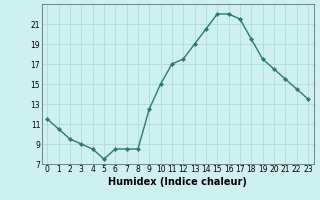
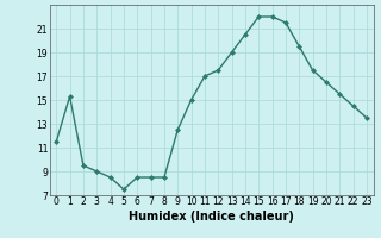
1: 10.5 -> 15.3
